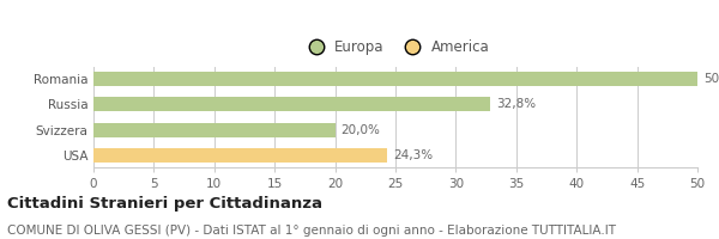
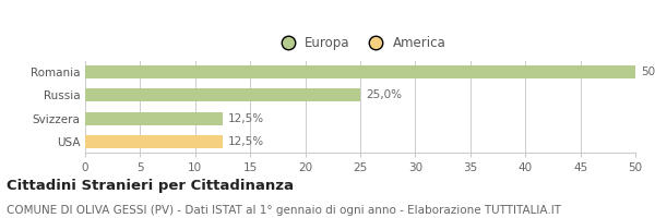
Russia: 32,8% -> 25,0%
Svizzera: 20,0% -> 12,5%
USA: 24,3% -> 12,5%
